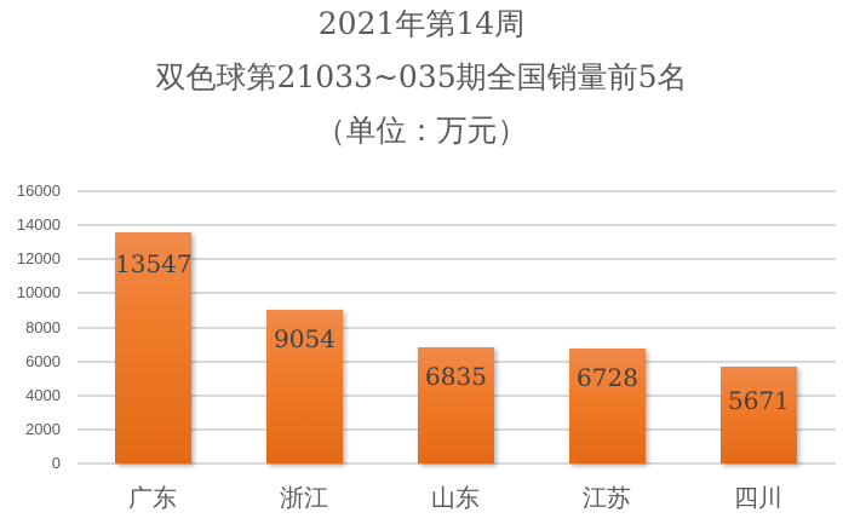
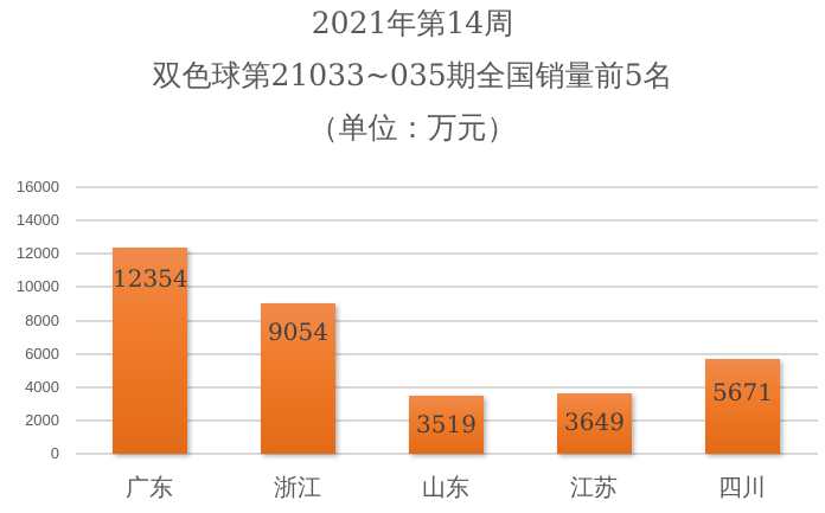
广东: 13547 -> 12354
山东: 6835 -> 3519
江苏: 6728 -> 3649
